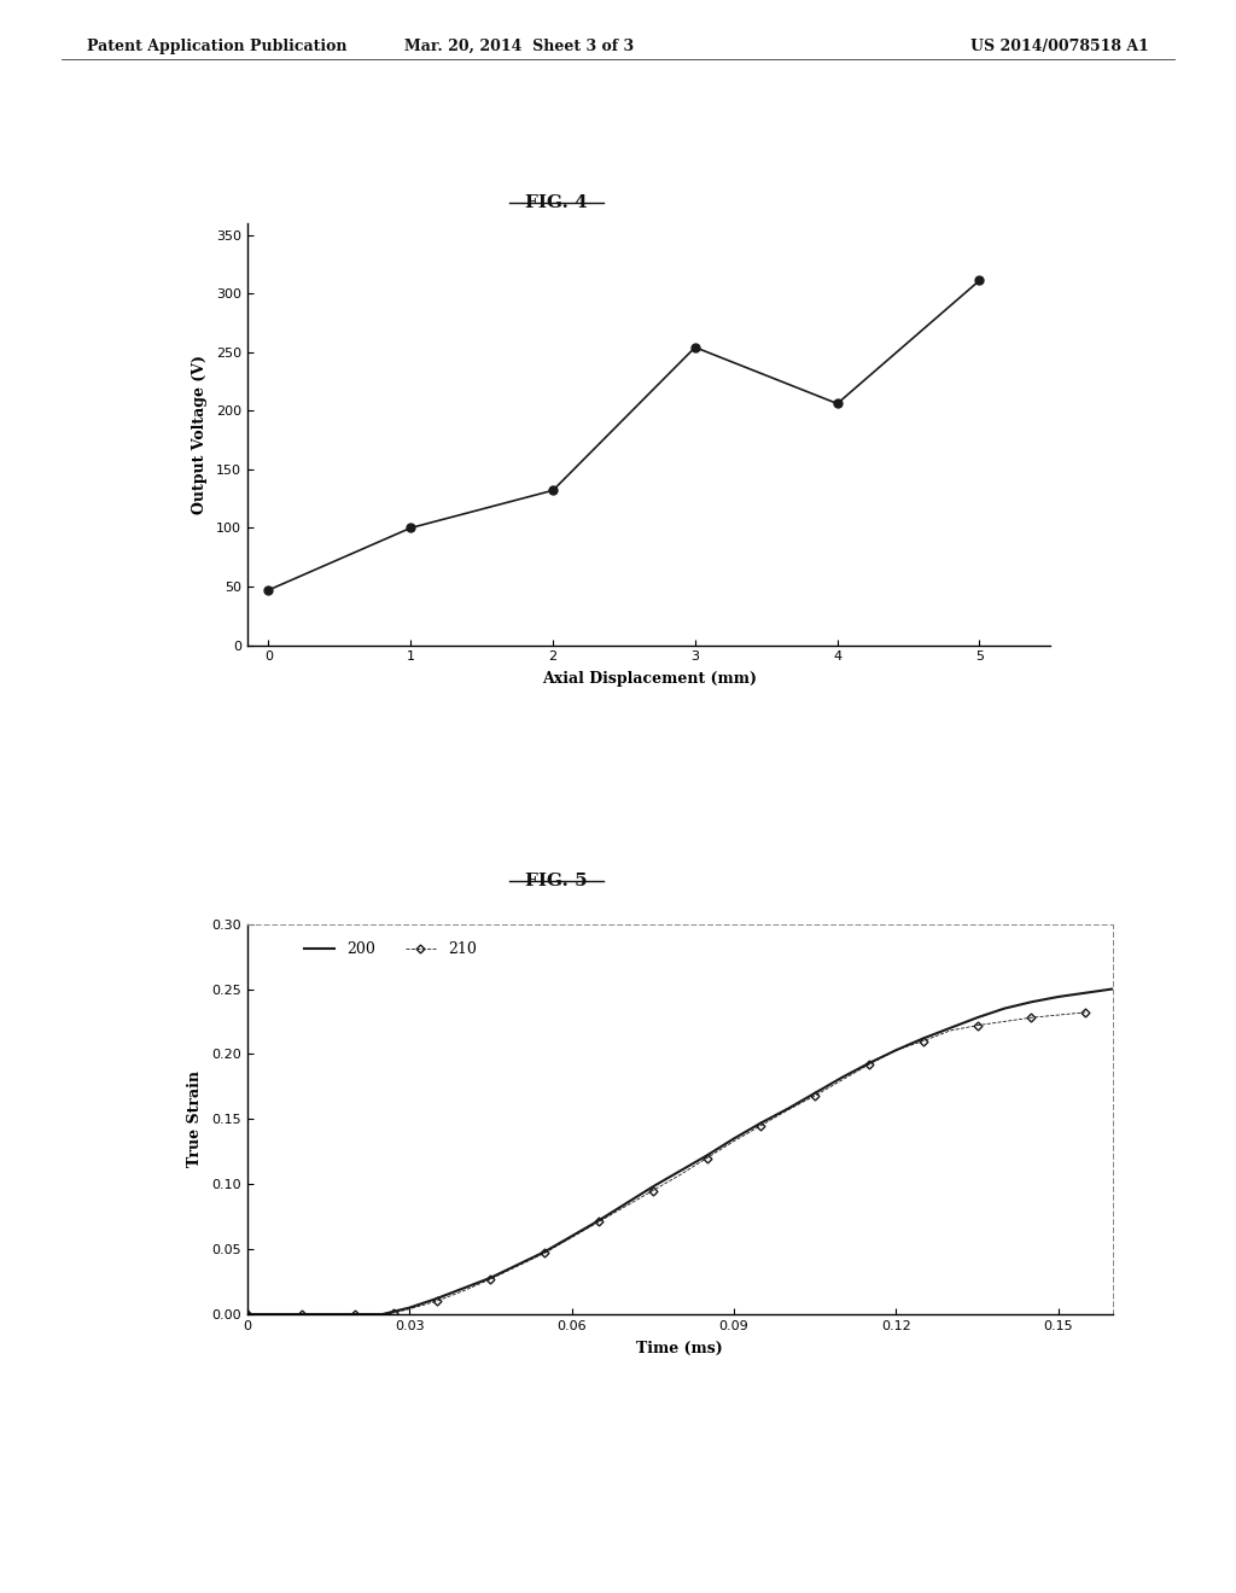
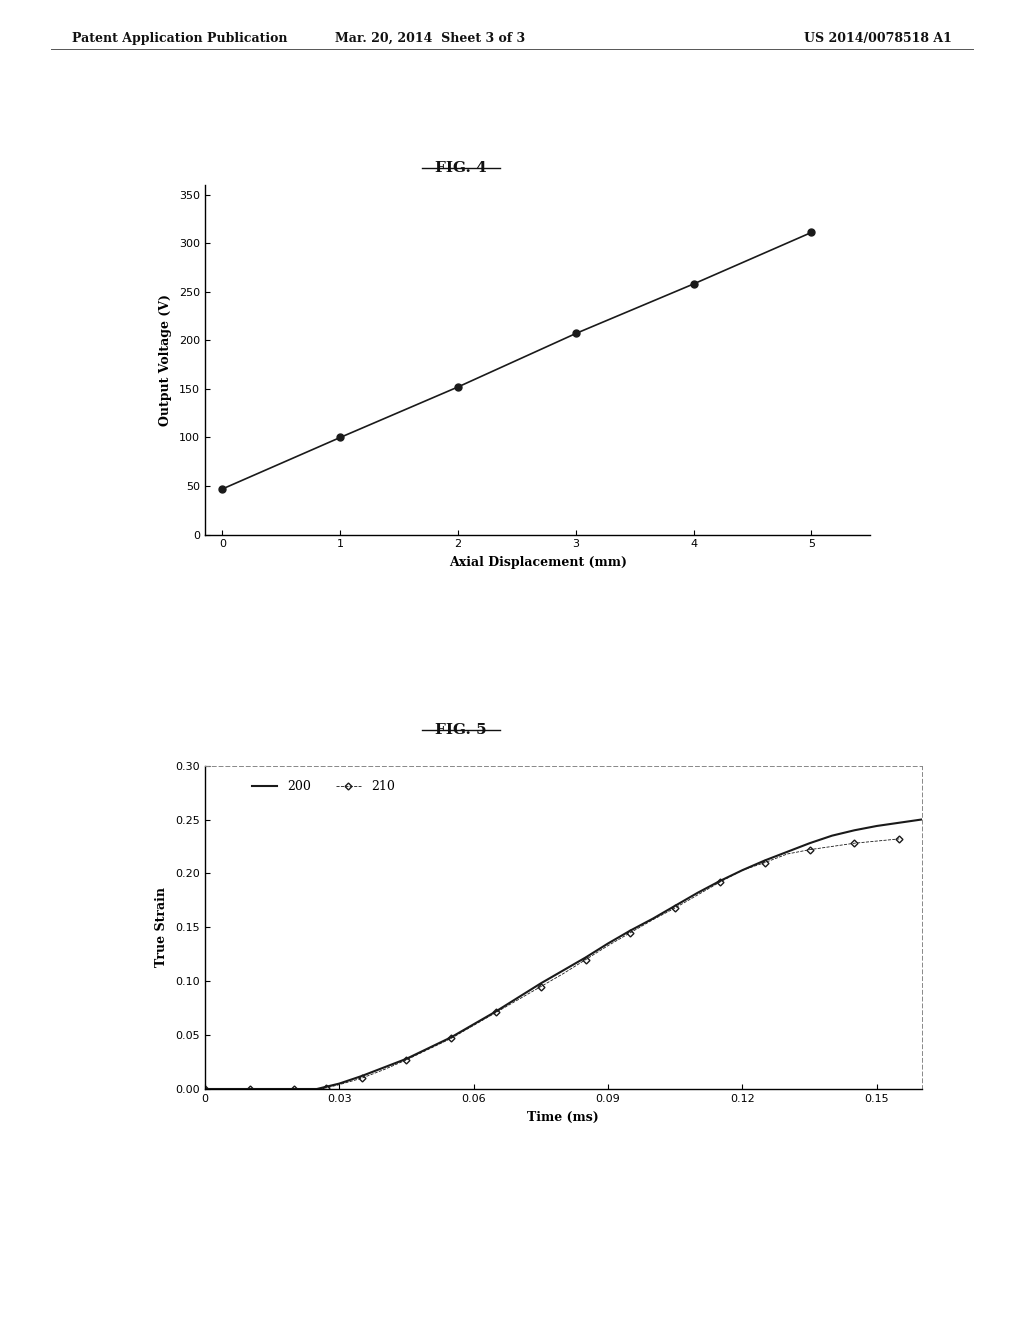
2: 132 -> 152
3: 254 -> 207
4: 206 -> 258
